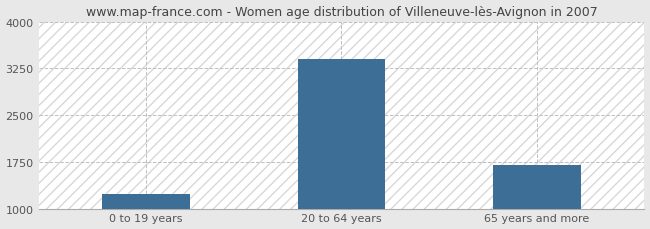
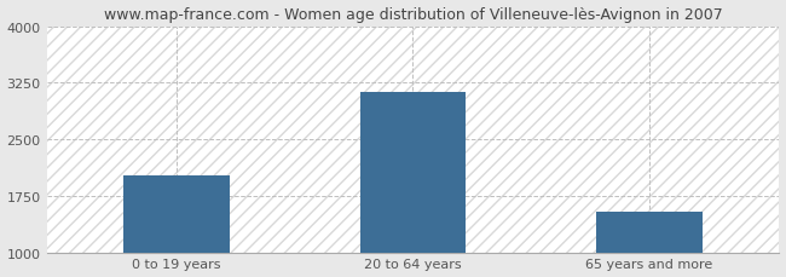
0 to 19 years: 1230 -> 2020
20 to 64 years: 3400 -> 3120
65 years and more: 1700 -> 1540
